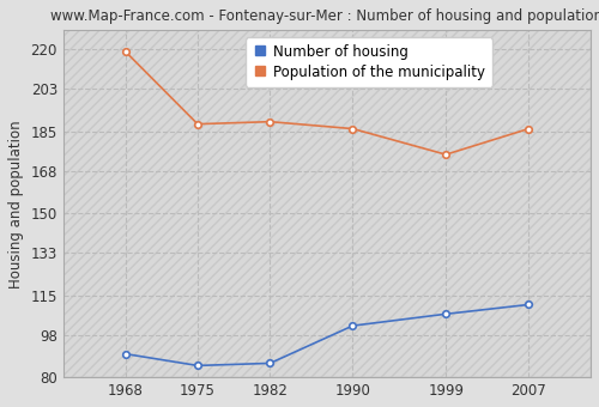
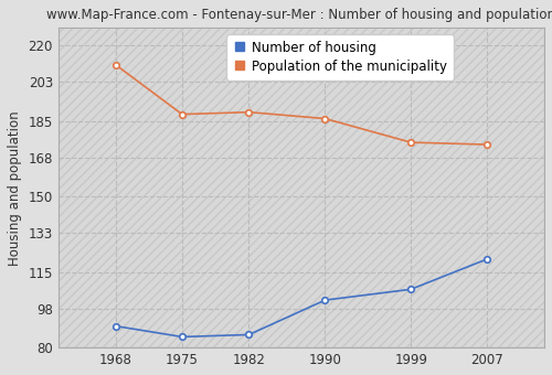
Population of the municipality/1968: 219 -> 211
Number of housing/2007: 111 -> 121
Population of the municipality/2007: 186 -> 174
